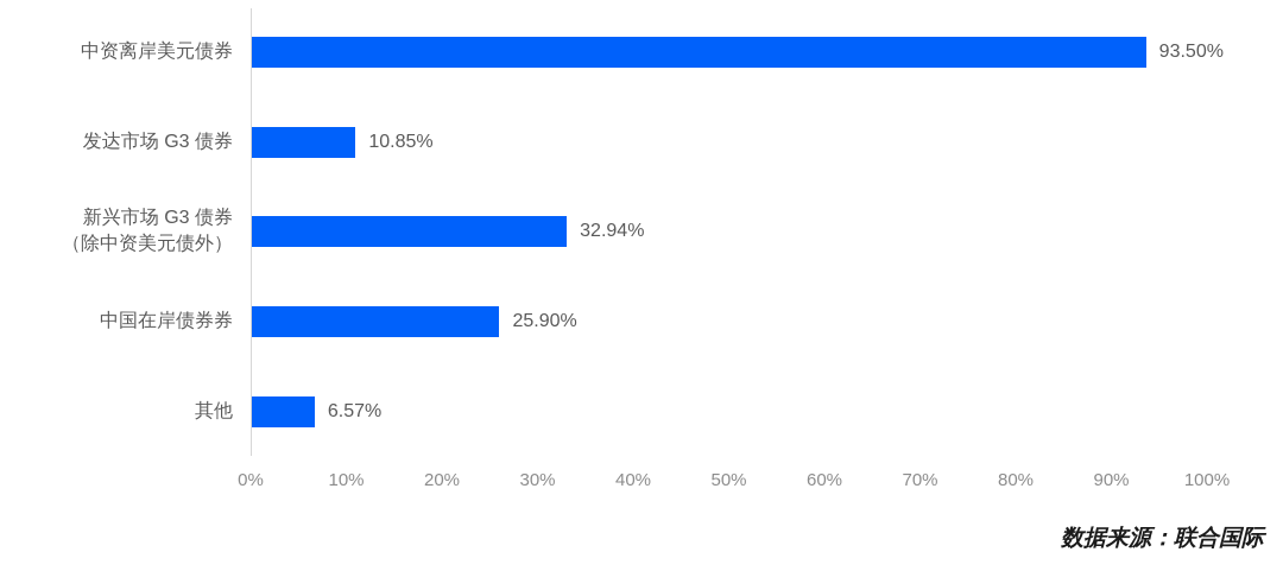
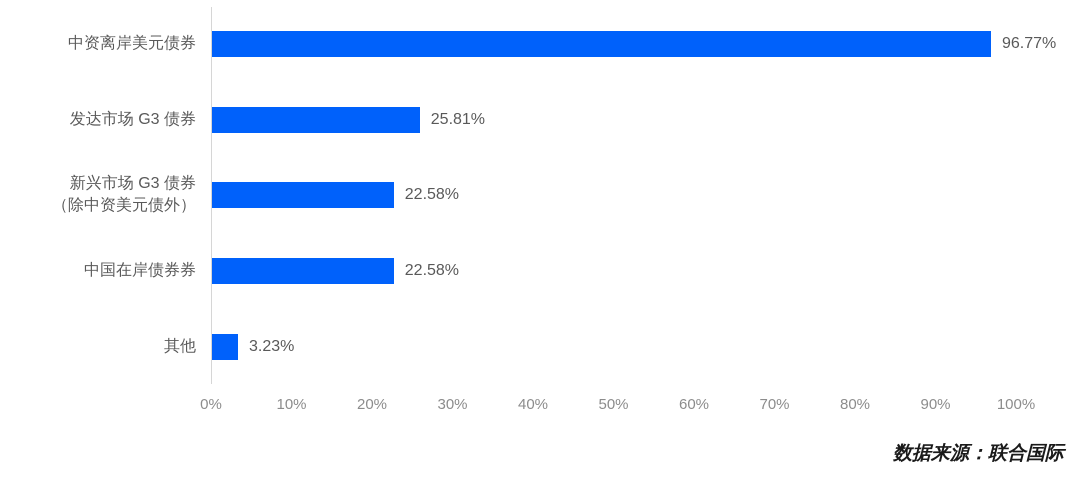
中资离岸美元债券: 93.50% -> 96.77%
发达市场 G3 债券: 10.85% -> 25.81%
新兴市场 G3 债券 （除中资美元债外）: 32.94% -> 22.58%
中国在岸债券券: 25.90% -> 22.58%
其他: 6.57% -> 3.23%
